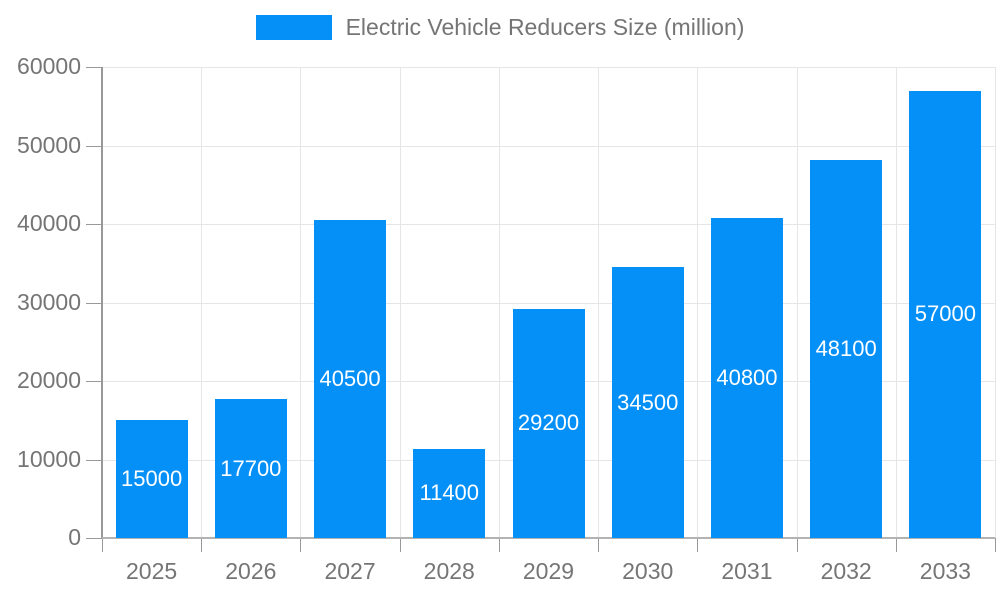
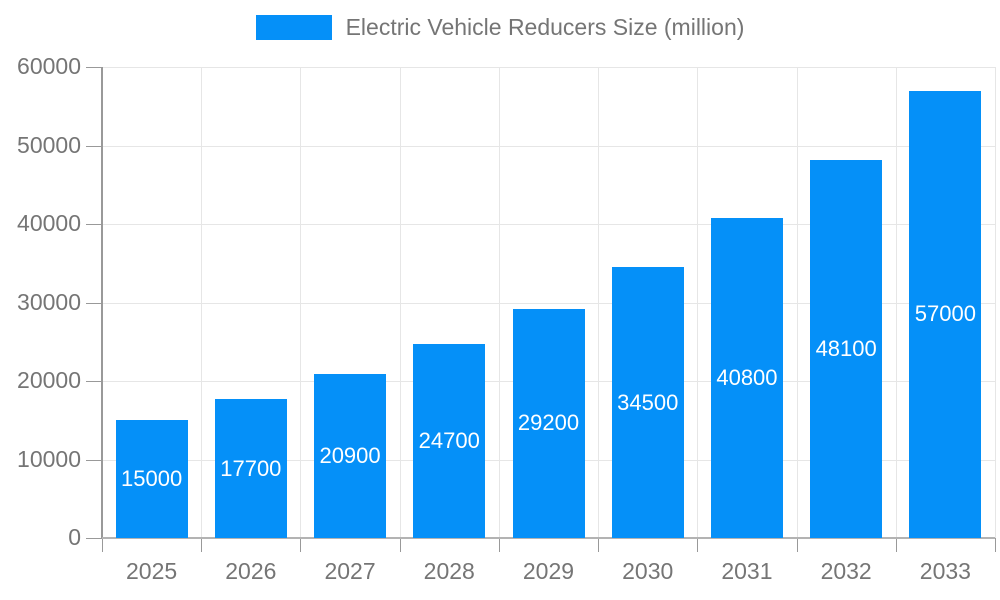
2027: 40500 -> 20900
2028: 11400 -> 24700
